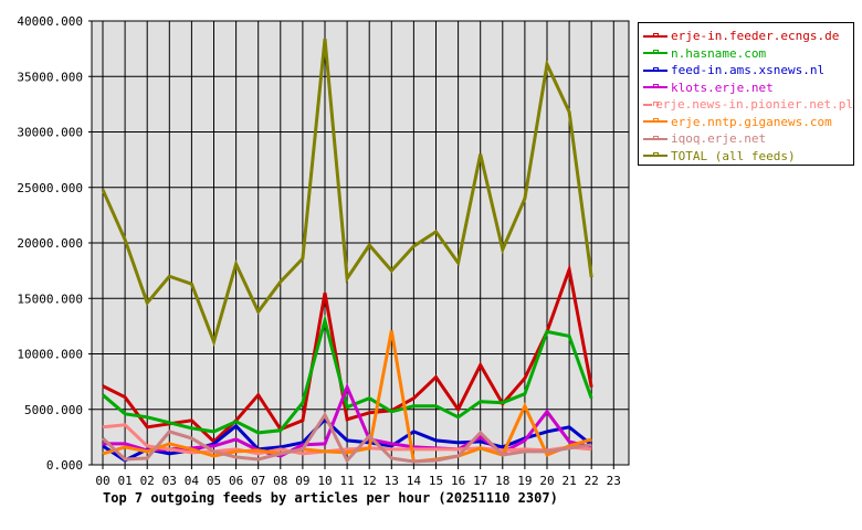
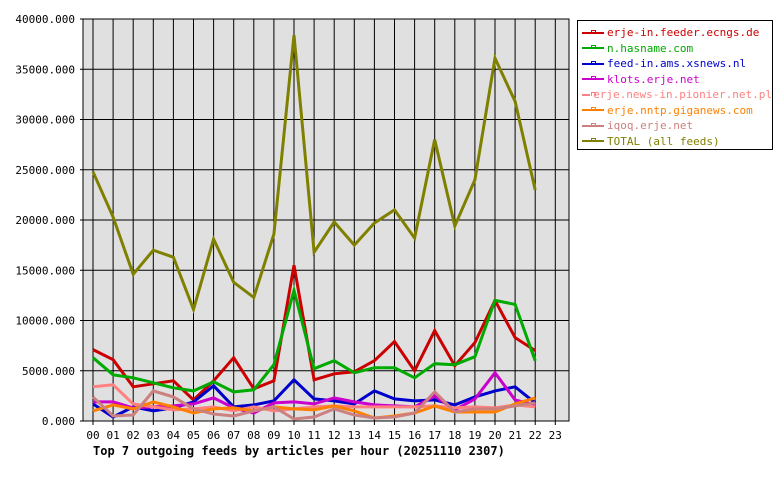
TOTAL (all feeds)/08: 16500 -> 12300
iqoq.erje.net/10: 4500 -> 200
klots.erje.net/11: 7000 -> 1700
iqoq.erje.net/12: 2600 -> 1200
erje.nntp.giganews.com/13: 12100 -> 1000
erje.nntp.giganews.com/19: 5300 -> 900
erje-in.feeder.ecngs.de/21: 17600 -> 8300
TOTAL (all feeds)/22: 16900 -> 23000
